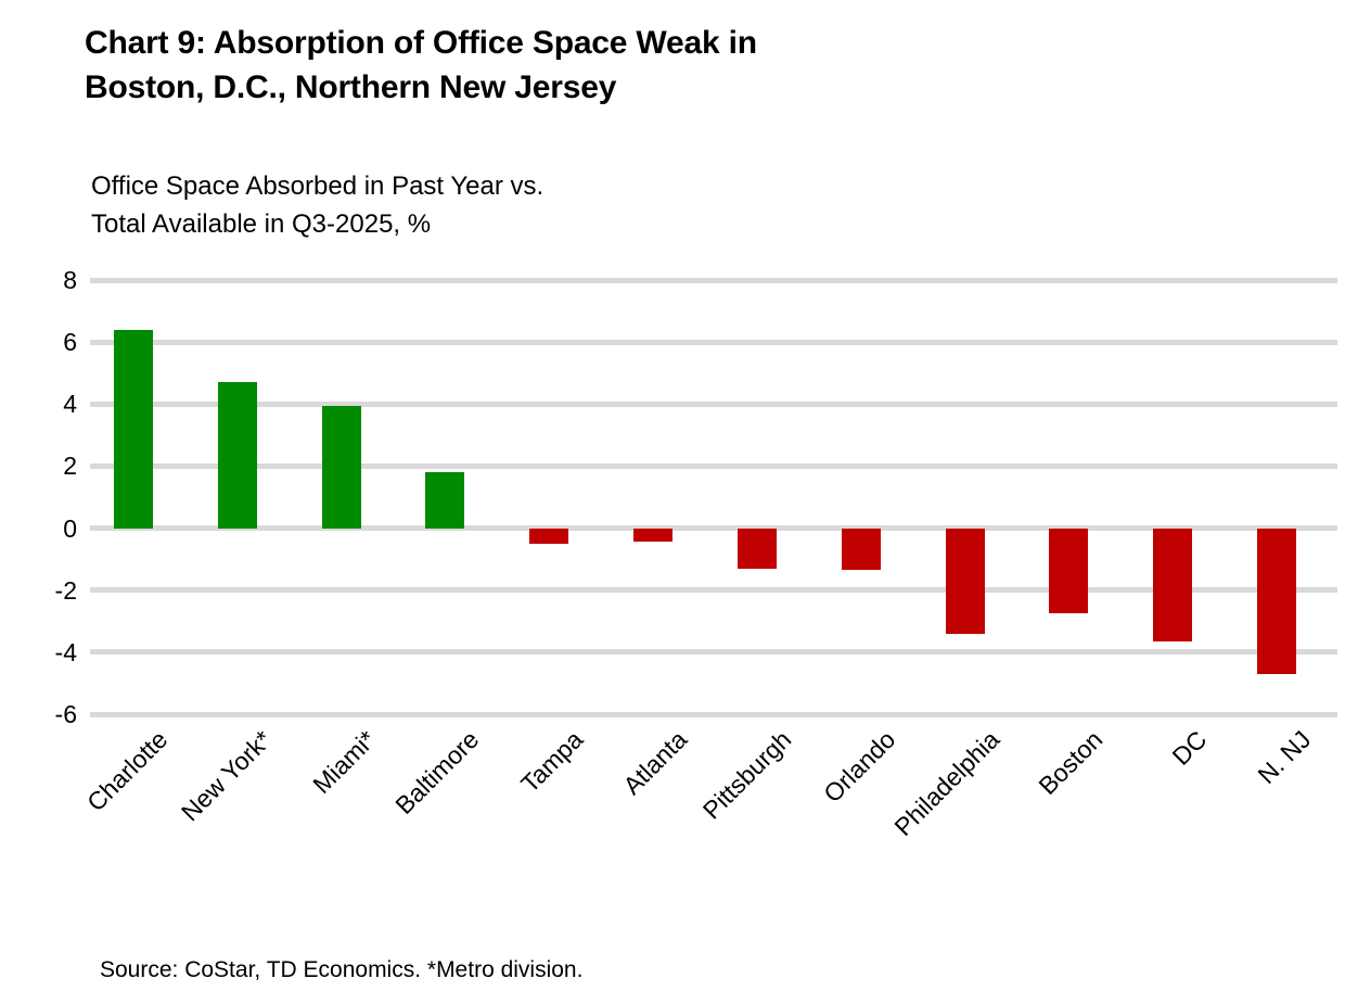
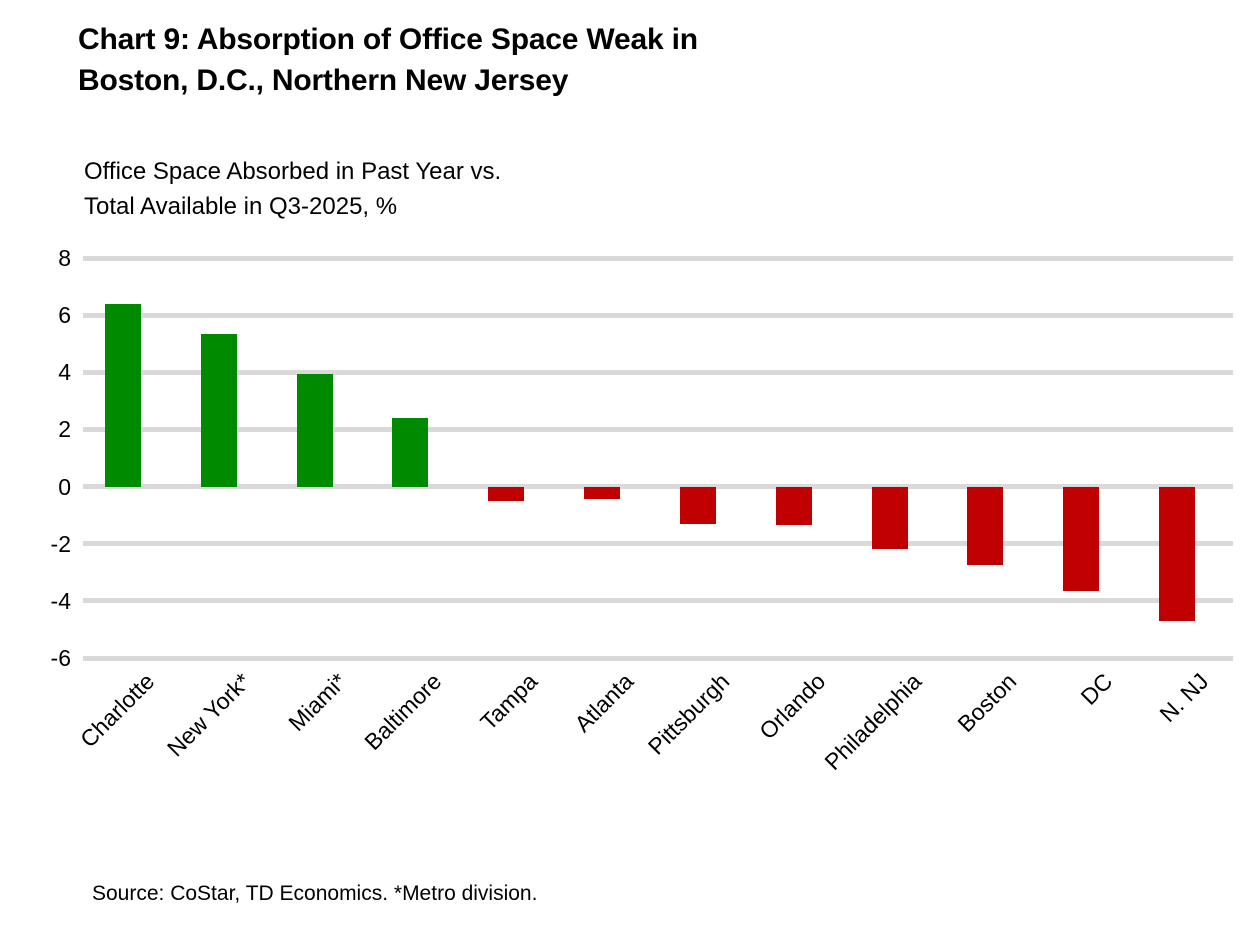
New York*: 4.7 -> 5.3
Baltimore: 1.8 -> 2.4
Philadelphia: -3.4 -> -2.2
